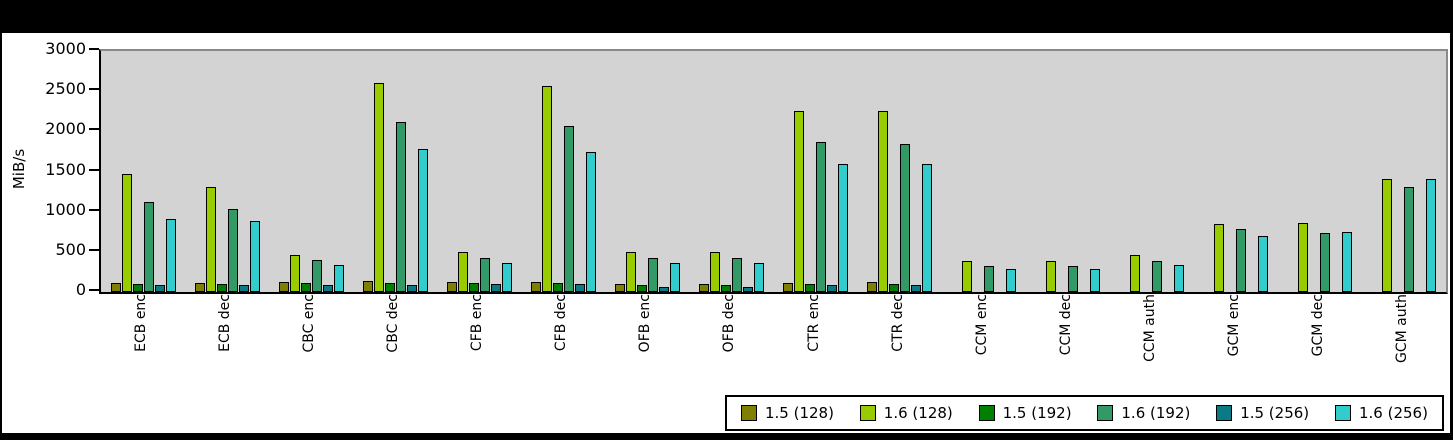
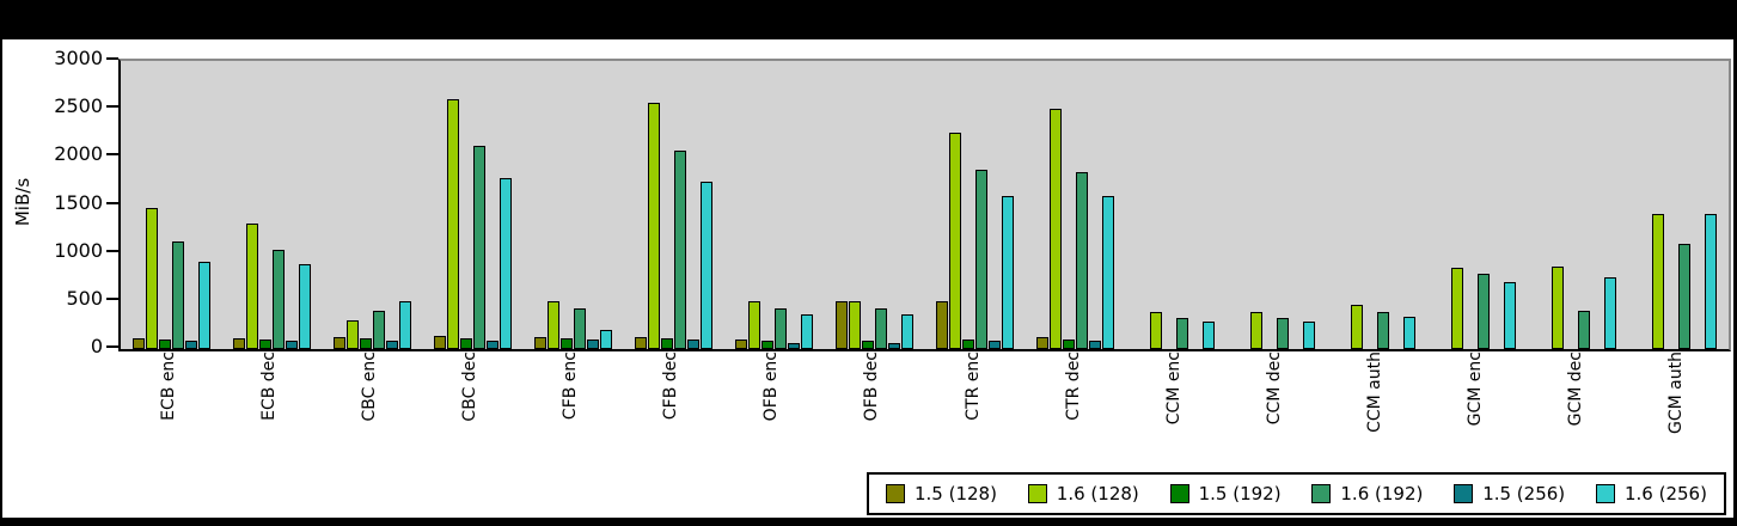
1.6 (128)/CBC enc: 500 -> 300
1.6 (256)/CBC enc: 300 -> 500
1.6 (256)/CFB enc: 400 -> 200
1.5 (128)/OFB dec: 100 -> 500
1.5 (128)/CTR enc: 100 -> 500
1.6 (128)/CTR dec: 2200 -> 2500
1.6 (192)/GCM dec: 700 -> 400
1.6 (192)/GCM auth: 1300 -> 1100
